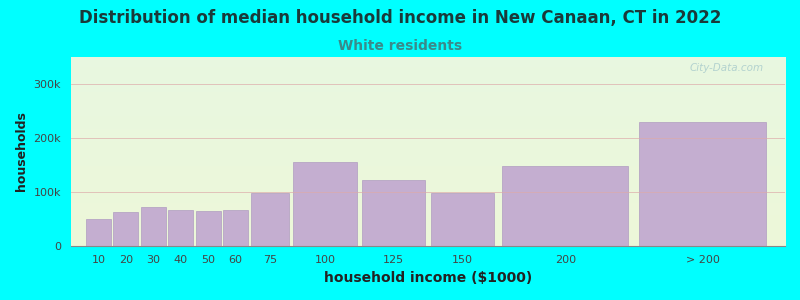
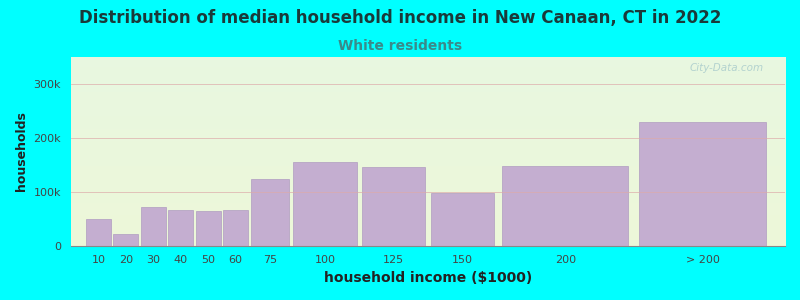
20: 62k -> 22k
75: 97k -> 124k
125: 122k -> 146k
